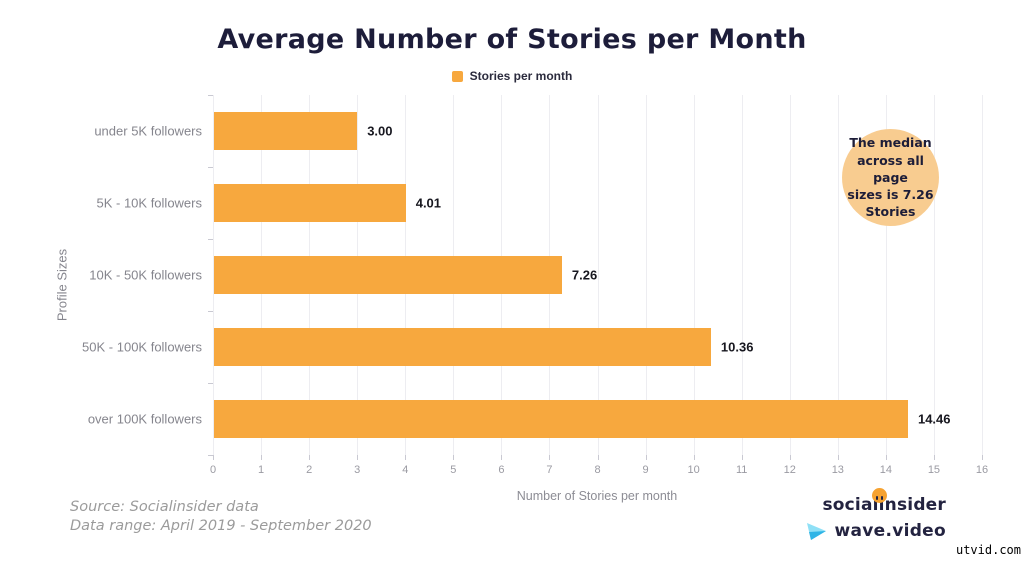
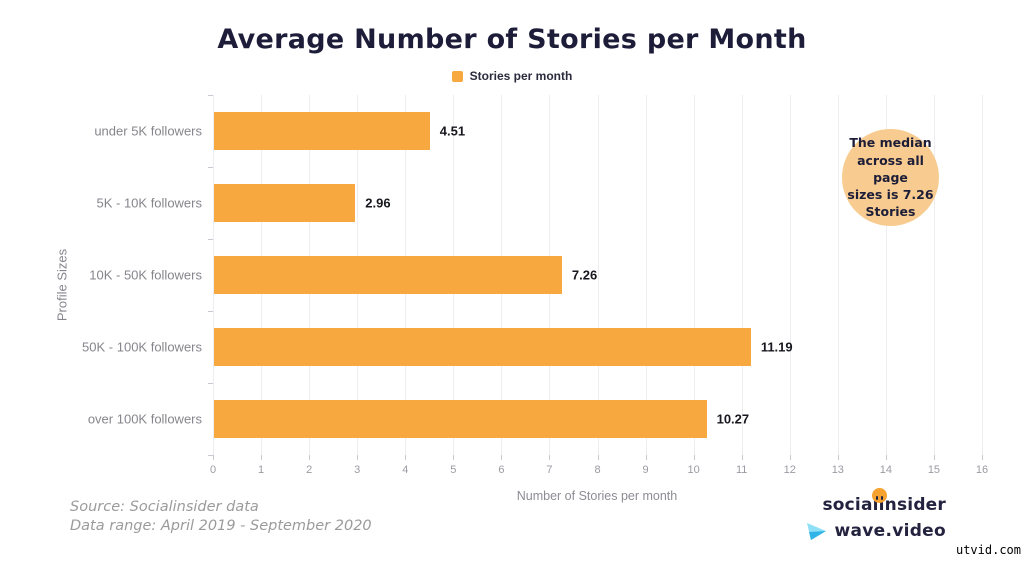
under 5K followers: 3.00 -> 4.51
5K - 10K followers: 4.01 -> 2.96
50K - 100K followers: 10.36 -> 11.19
over 100K followers: 14.46 -> 10.27
